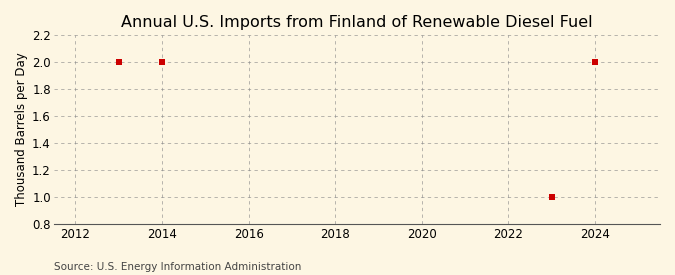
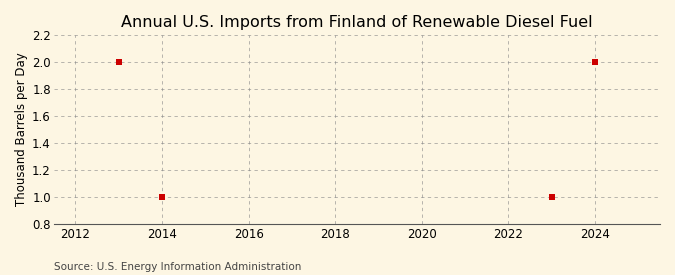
2014: 2 -> 1
